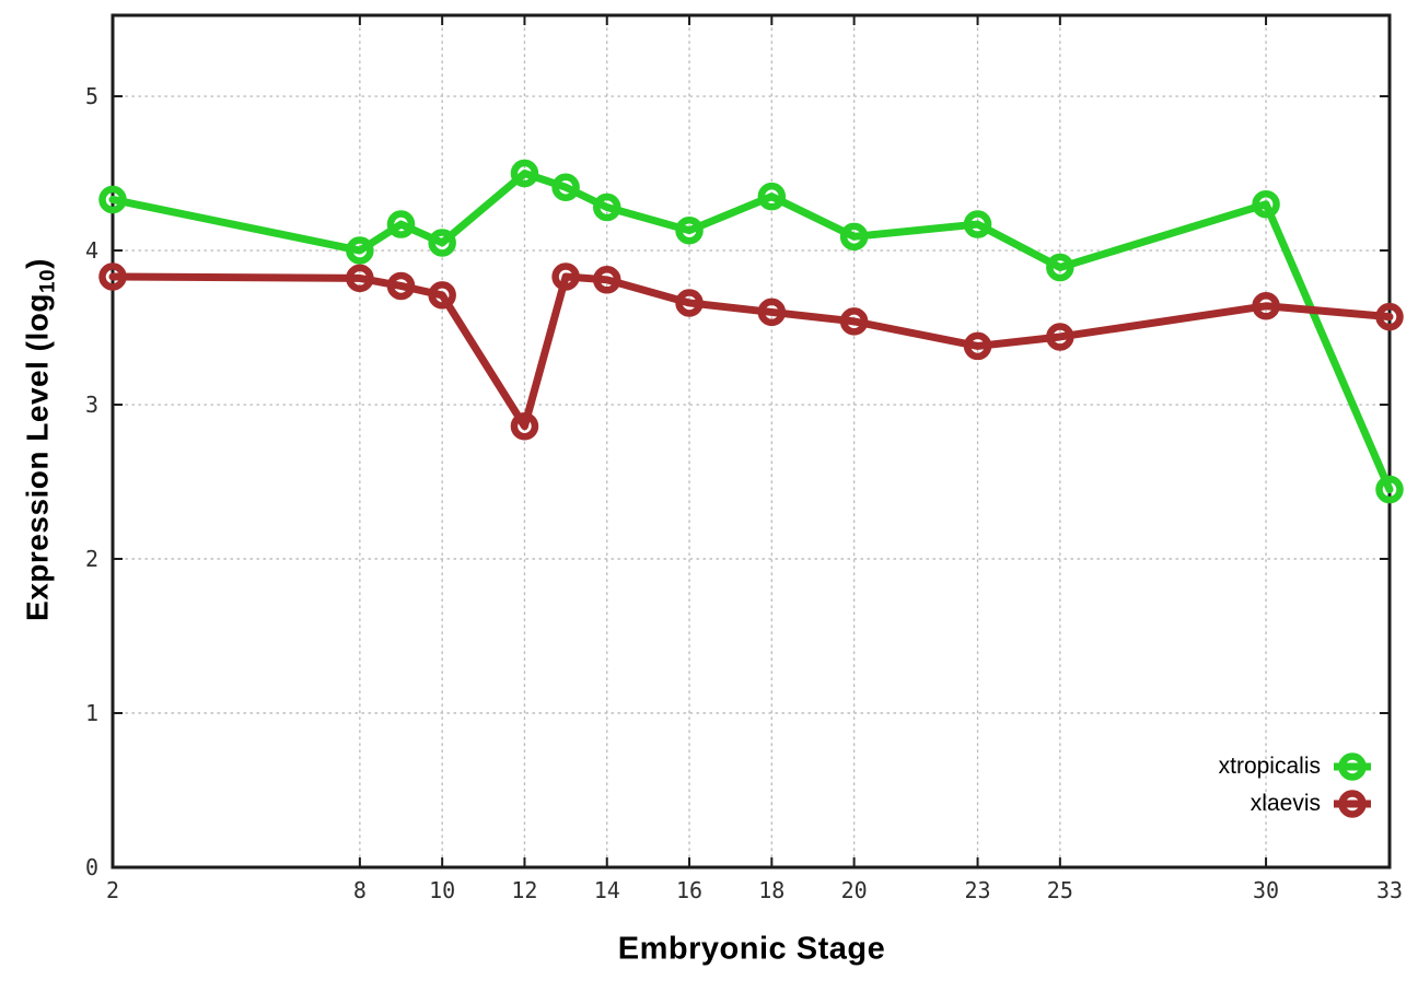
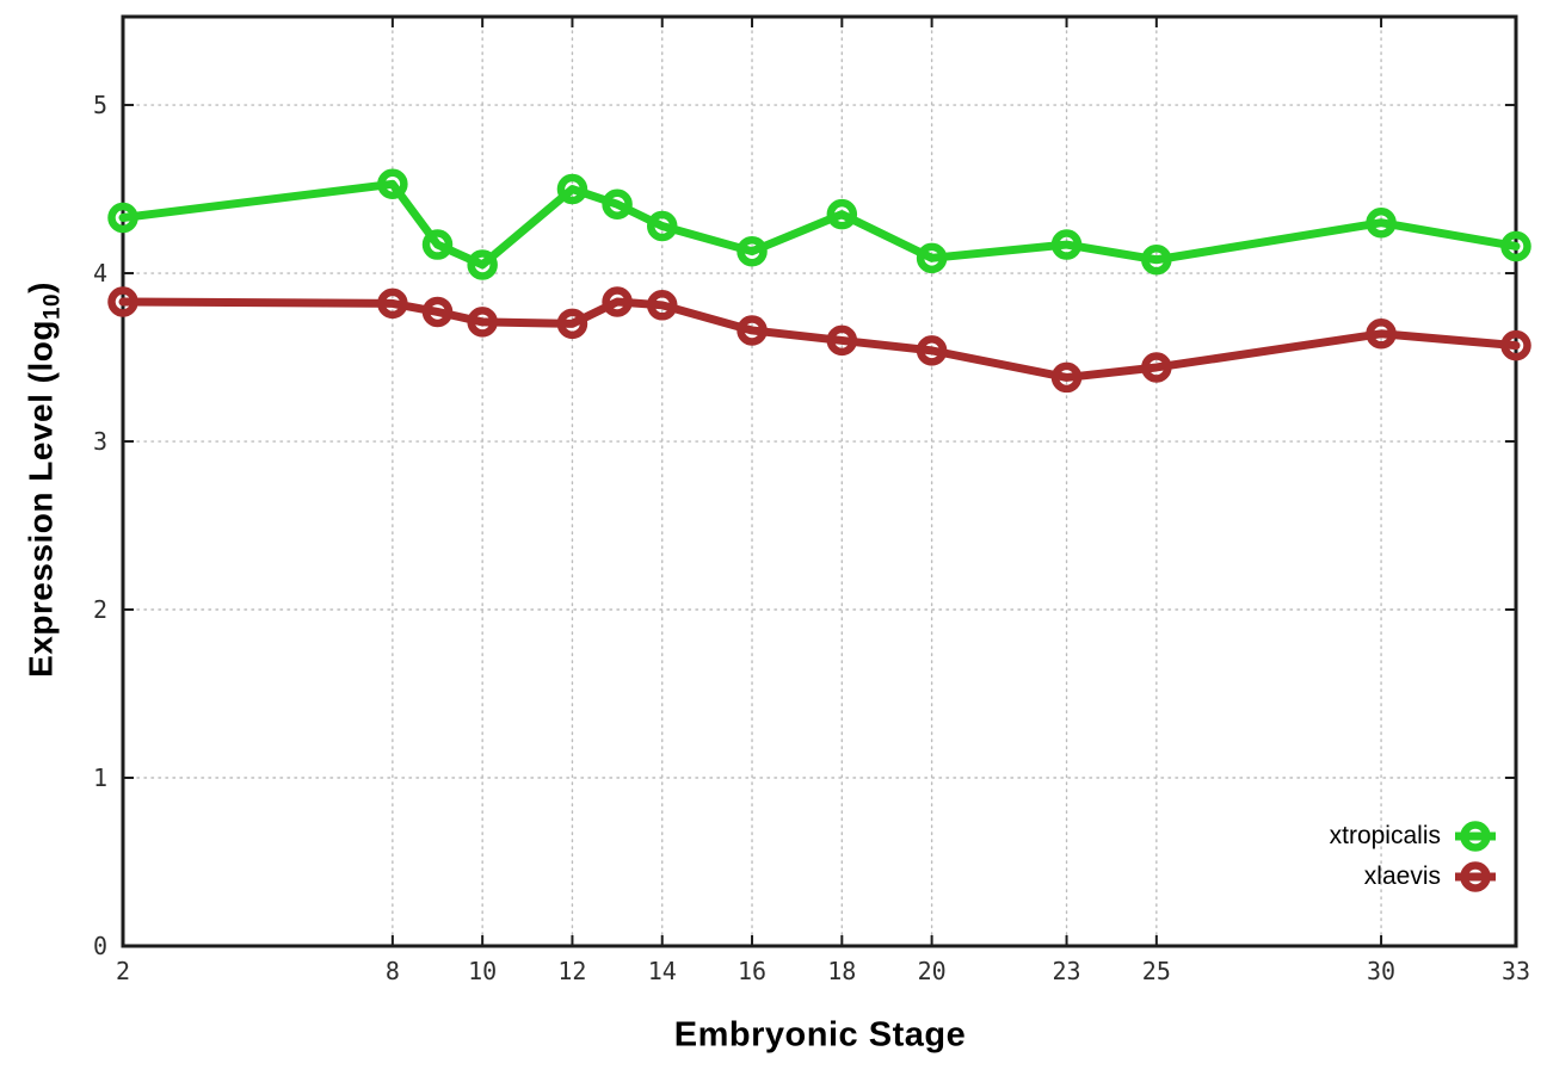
xtropicalis/8: 4.00 -> 4.53
xlaevis/12: 2.86 -> 3.70
xtropicalis/25: 3.89 -> 4.08
xtropicalis/33: 2.45 -> 4.16
